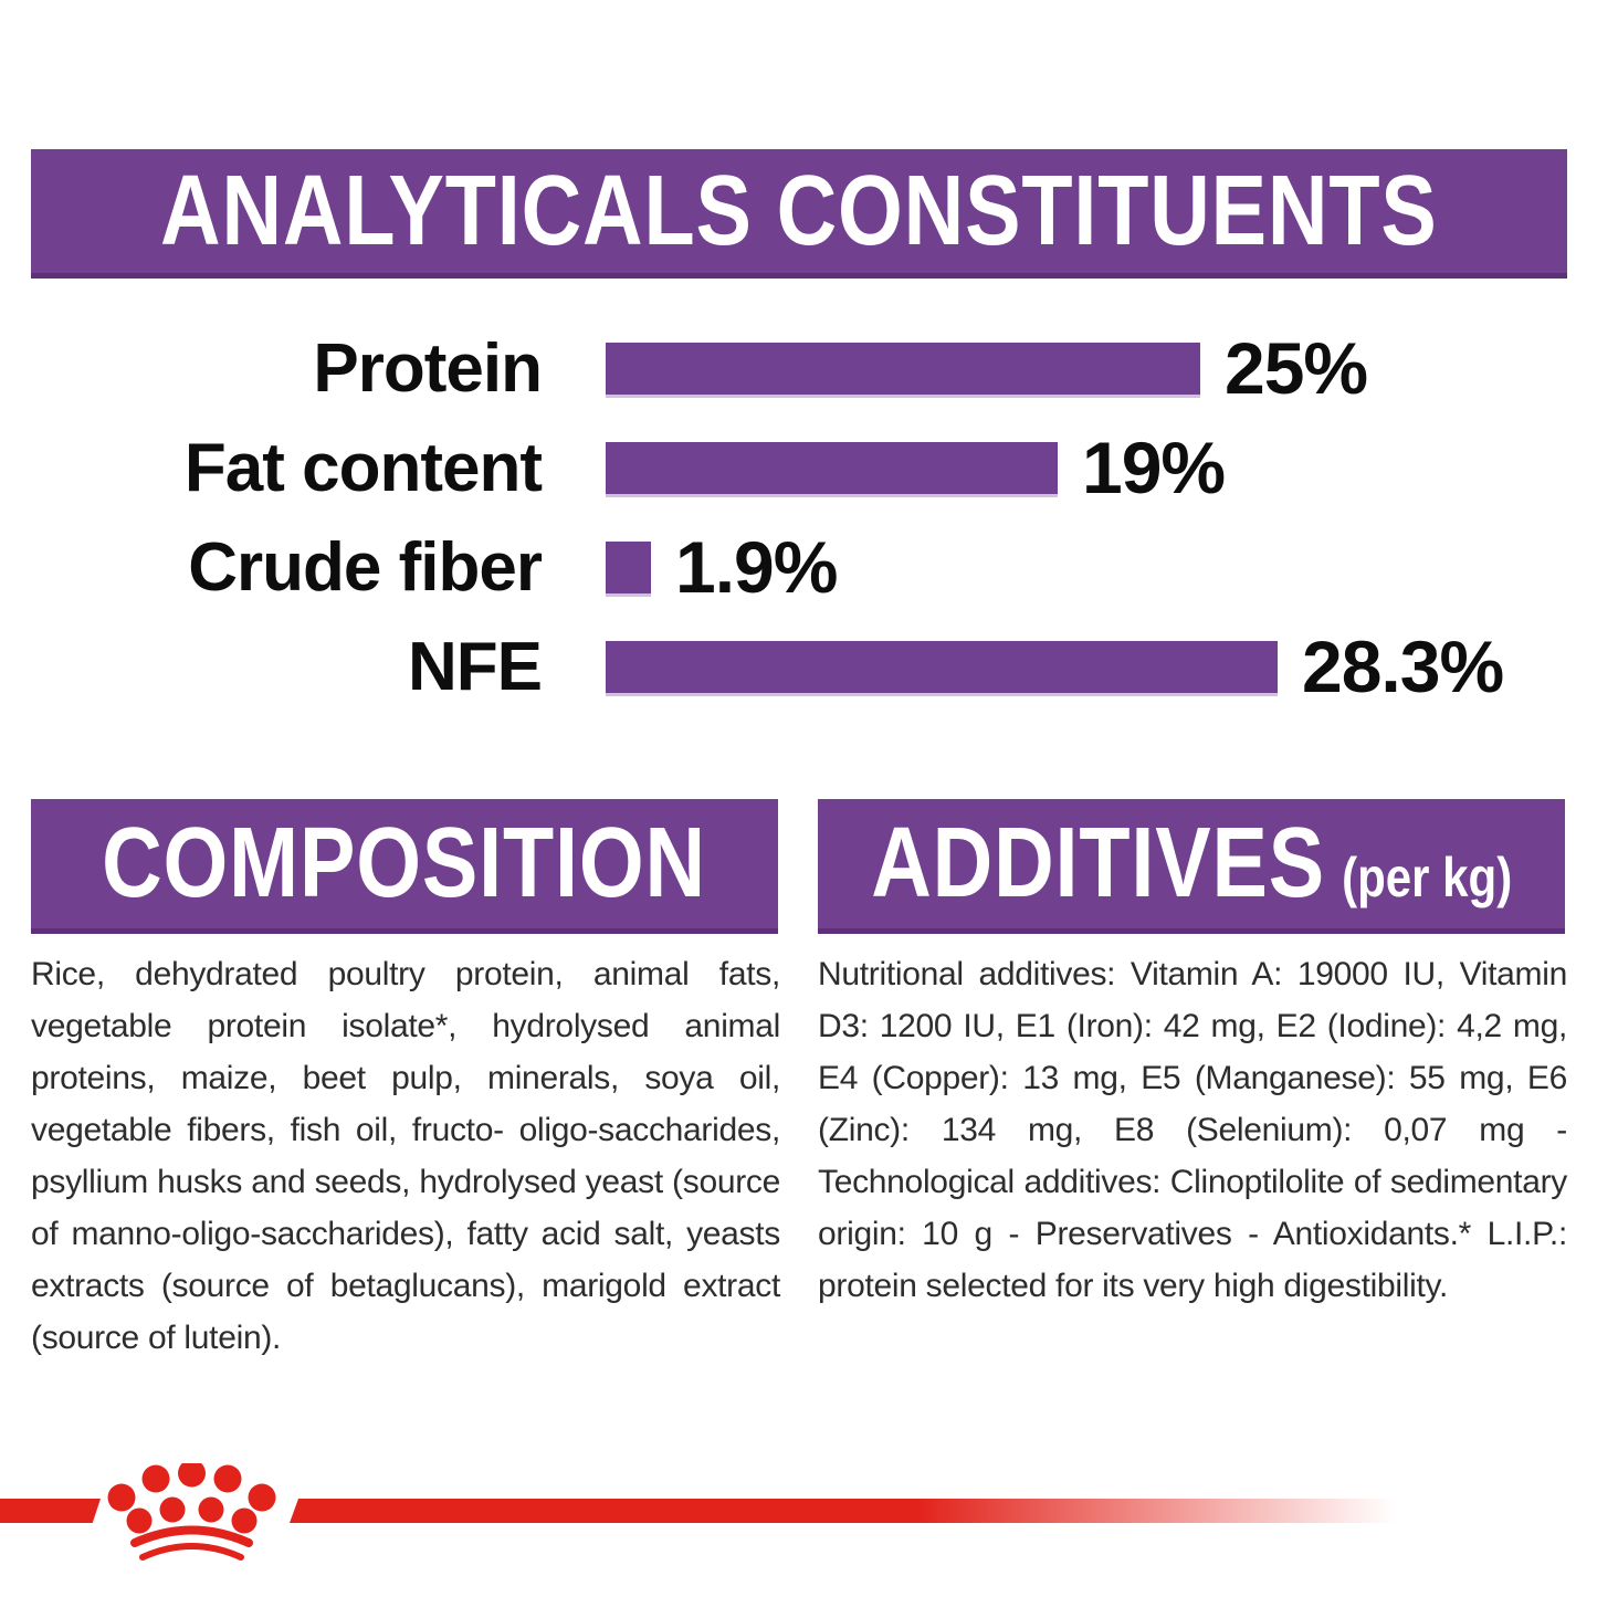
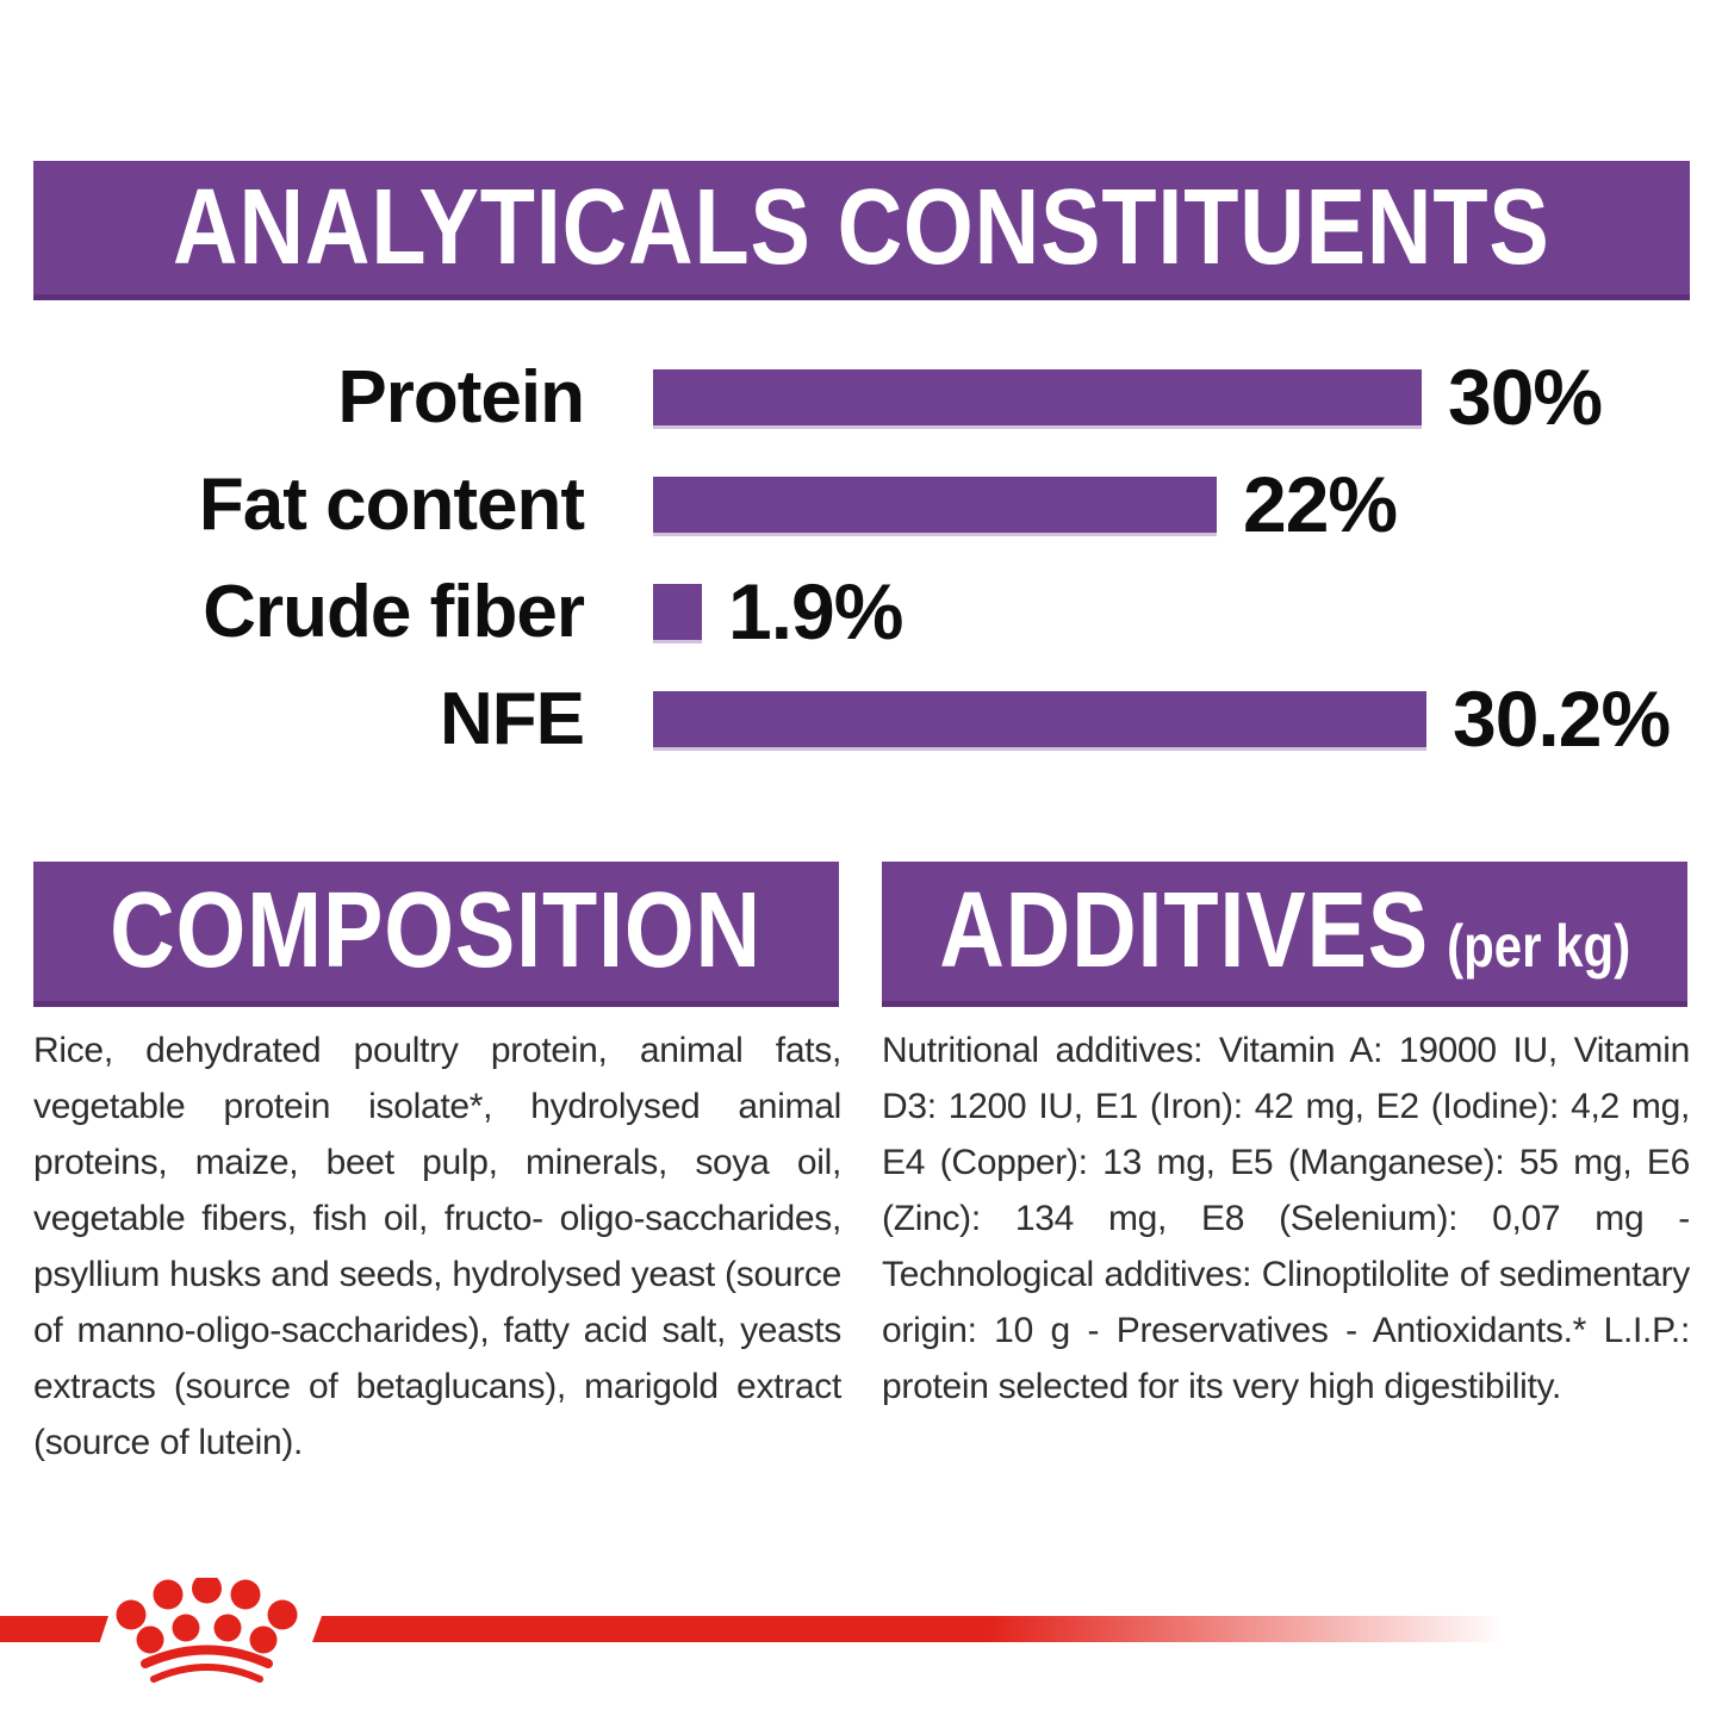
Protein: 25% -> 30%
Fat content: 19% -> 22%
NFE: 28.3% -> 30.2%
